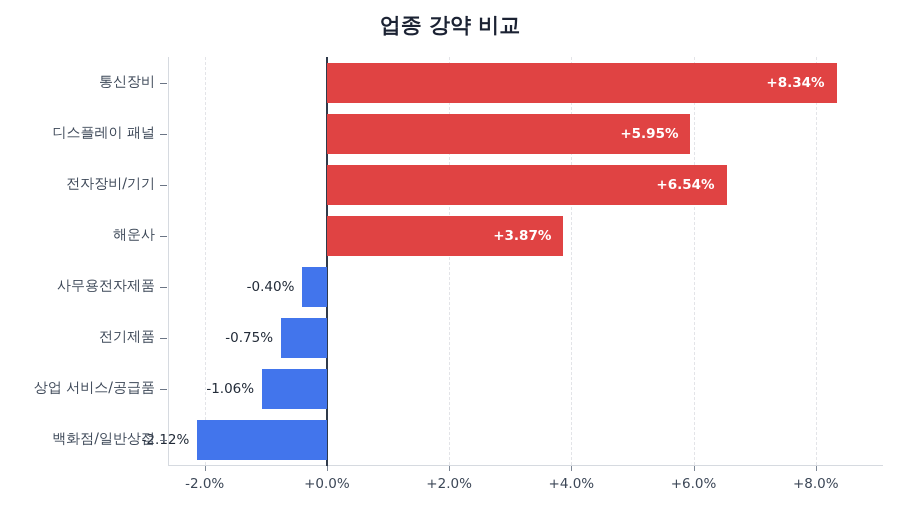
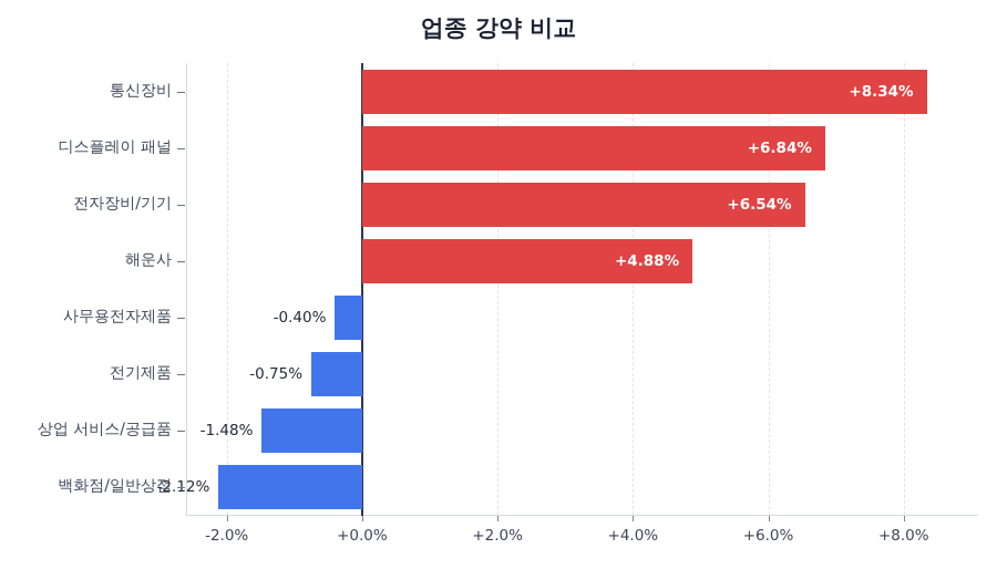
디스플레이 패널: +5.95% -> +6.84%
해운사: +3.87% -> +4.88%
상업 서비스/공급품: -1.06% -> -1.48%
